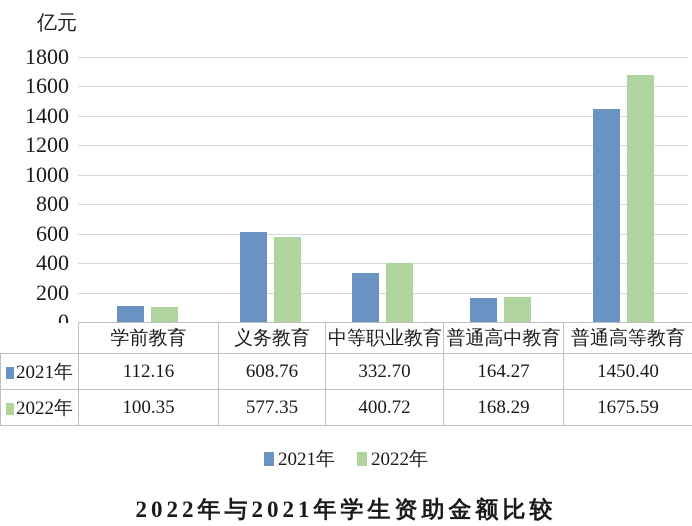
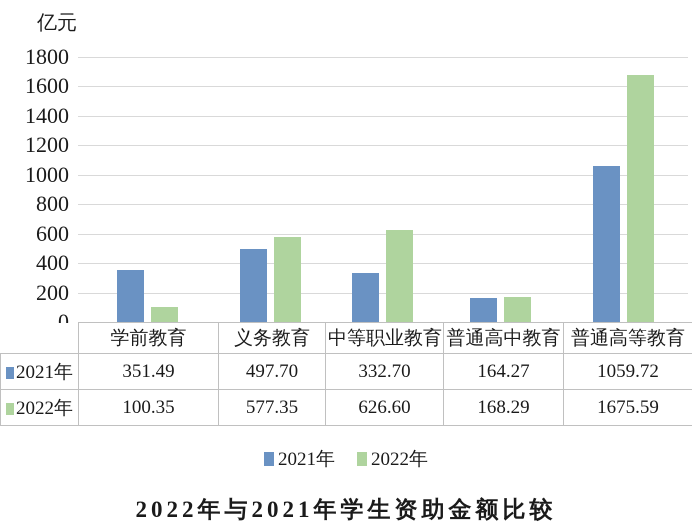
2021年/学前教育: 112.16 -> 351.49
2021年/义务教育: 608.76 -> 497.70
2022年/中等职业教育: 400.72 -> 626.60
2021年/普通高等教育: 1450.40 -> 1059.72
